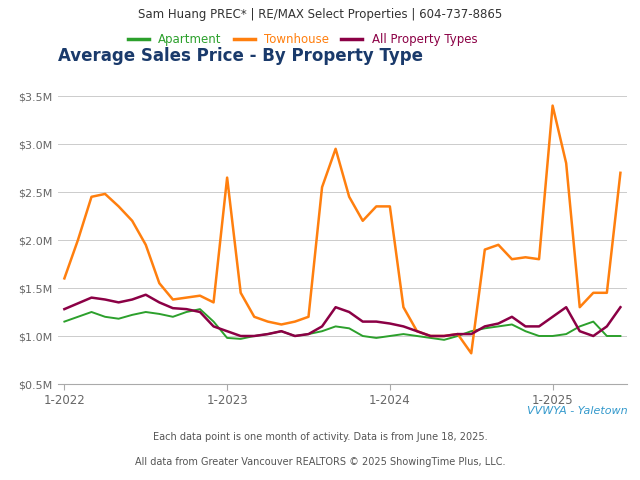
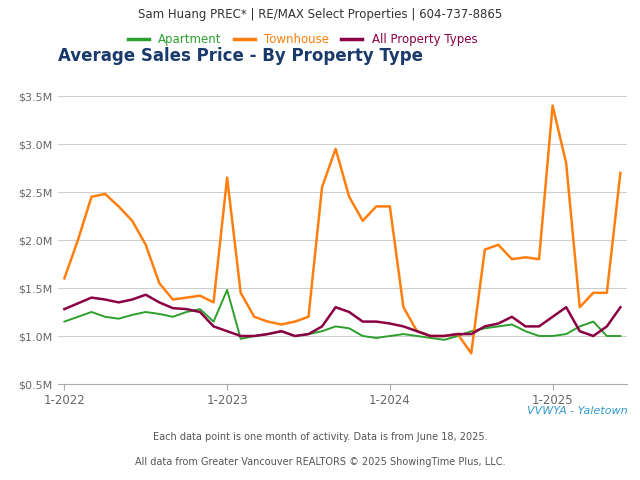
Apartment/1-2023: $0.98M -> $1.48M
